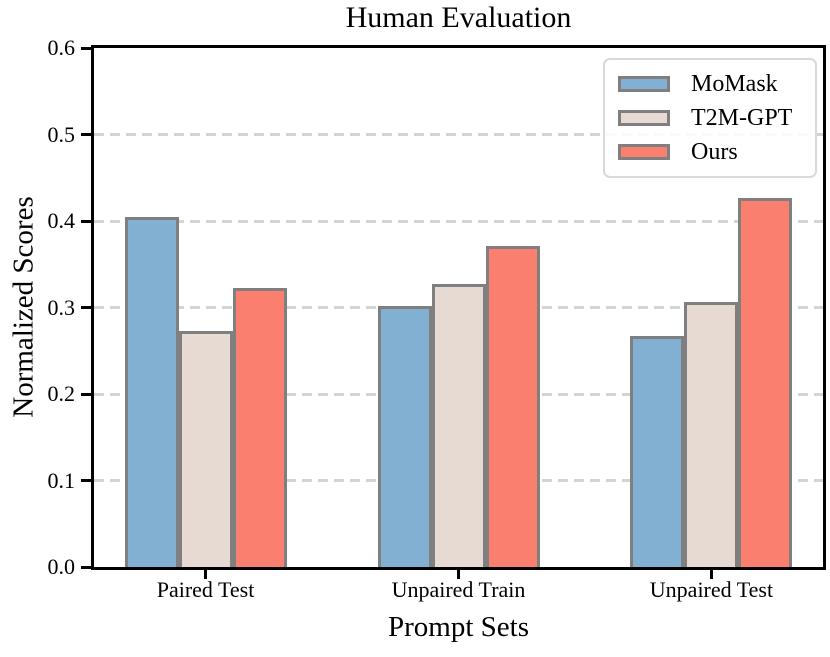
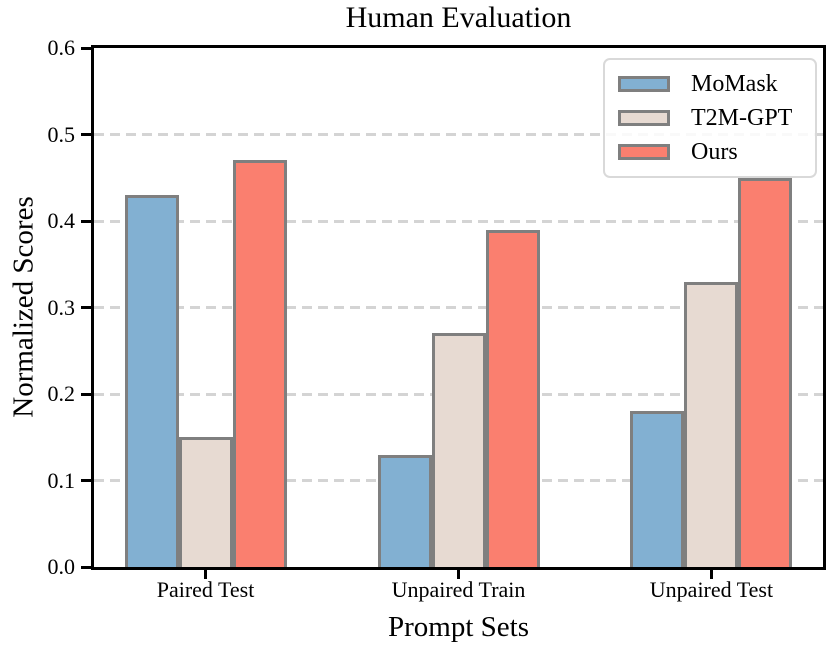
MoMask/Paired Test: 0.41 -> 0.43
T2M-GPT/Paired Test: 0.27 -> 0.15
Ours/Paired Test: 0.32 -> 0.47
MoMask/Unpaired Train: 0.30 -> 0.13
T2M-GPT/Unpaired Train: 0.33 -> 0.27
Ours/Unpaired Train: 0.37 -> 0.39
MoMask/Unpaired Test: 0.27 -> 0.18
T2M-GPT/Unpaired Test: 0.31 -> 0.33
Ours/Unpaired Test: 0.43 -> 0.45
